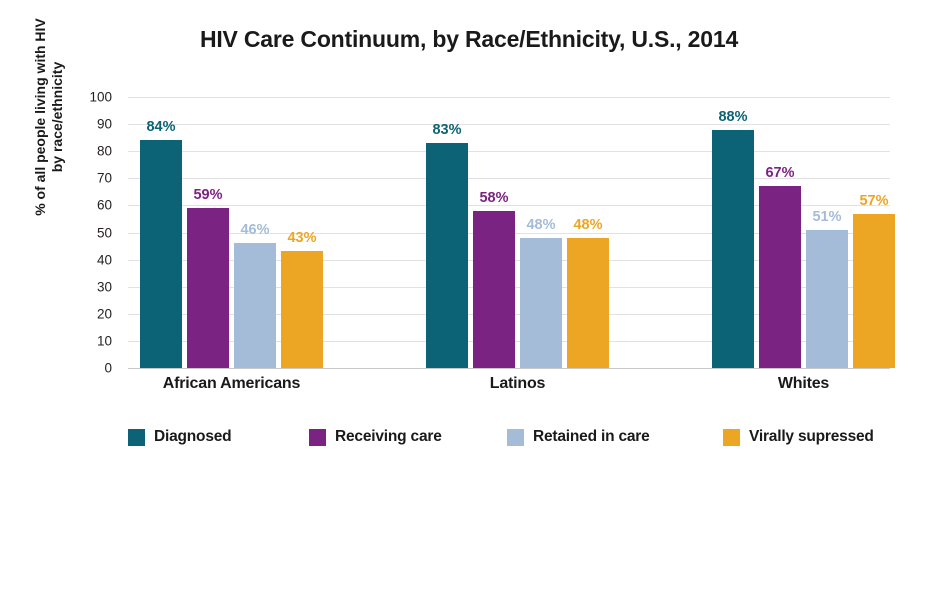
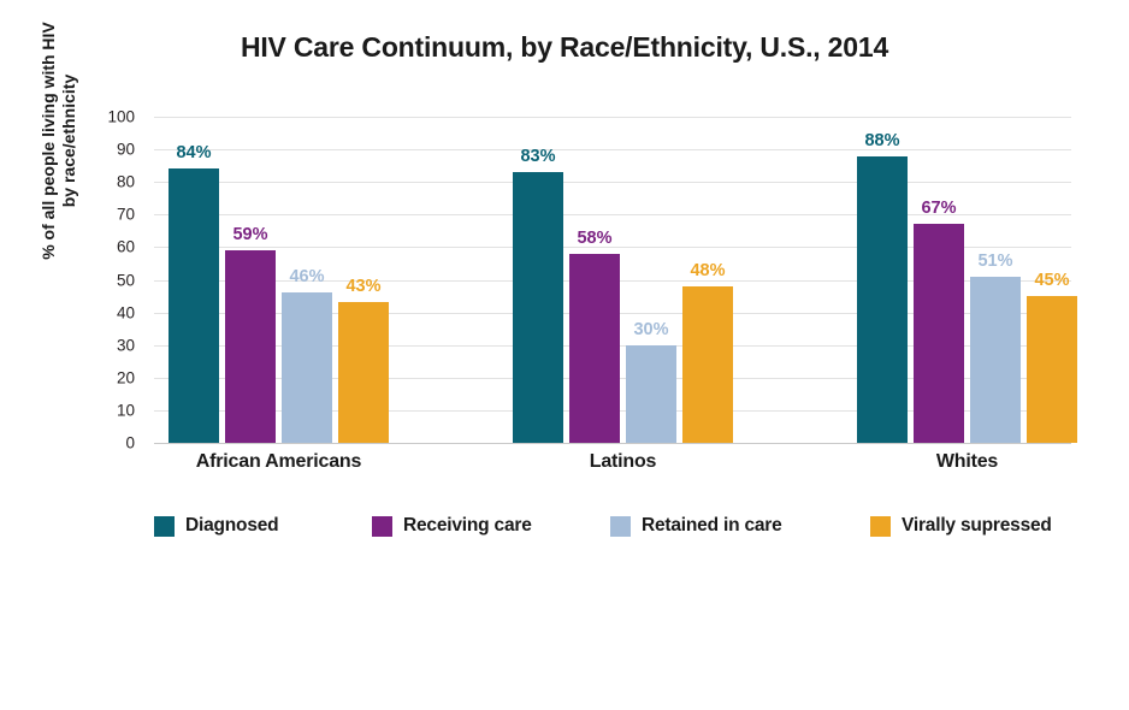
Retained in care/Latinos: 48% -> 30%
Virally supressed/Whites: 57% -> 45%
